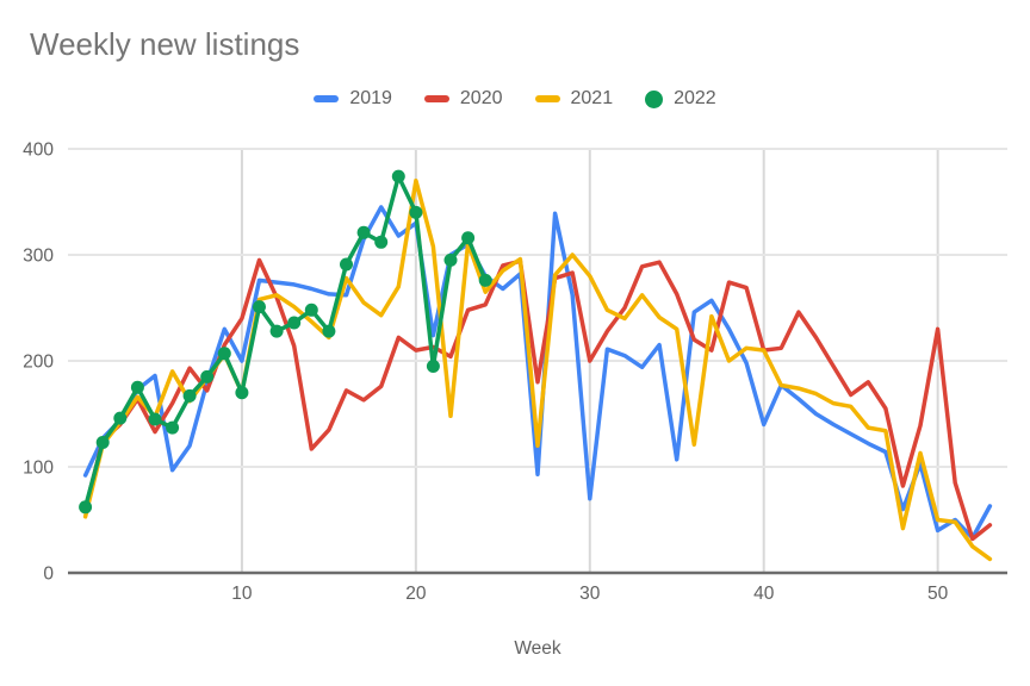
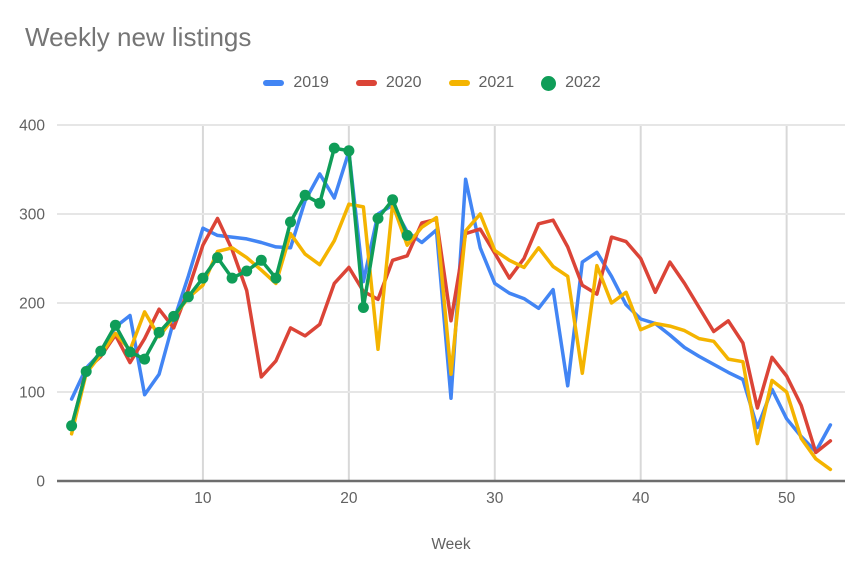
2019/10: 200 -> 280
2020/10: 240 -> 260
2021/10: 170 -> 220
2022/10: 170 -> 230
2019/20: 330 -> 370
2020/20: 210 -> 240
2021/20: 370 -> 310
2022/20: 340 -> 370
2019/30: 70 -> 220
2020/30: 200 -> 260
2021/30: 280 -> 260
2019/40: 140 -> 180
2020/40: 210 -> 250
2021/40: 210 -> 170
2019/50: 40 -> 70
2020/50: 230 -> 120
2021/50: 50 -> 100
